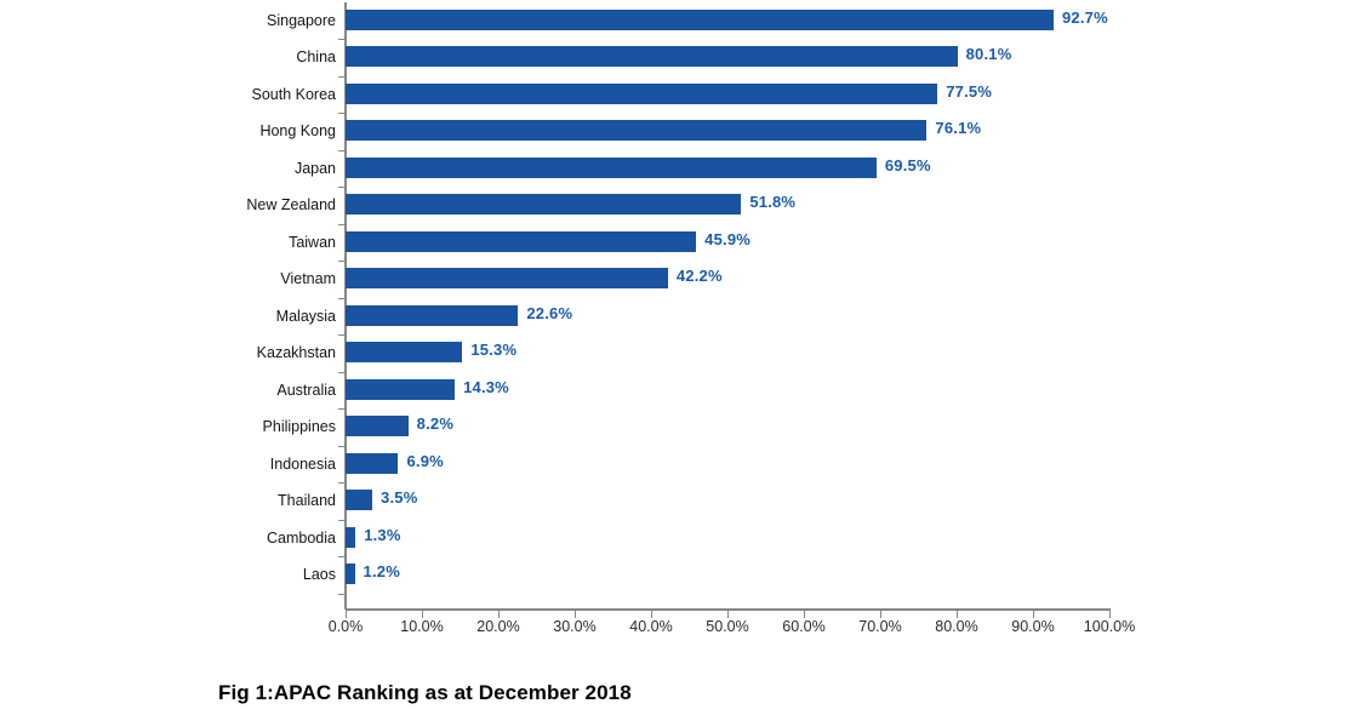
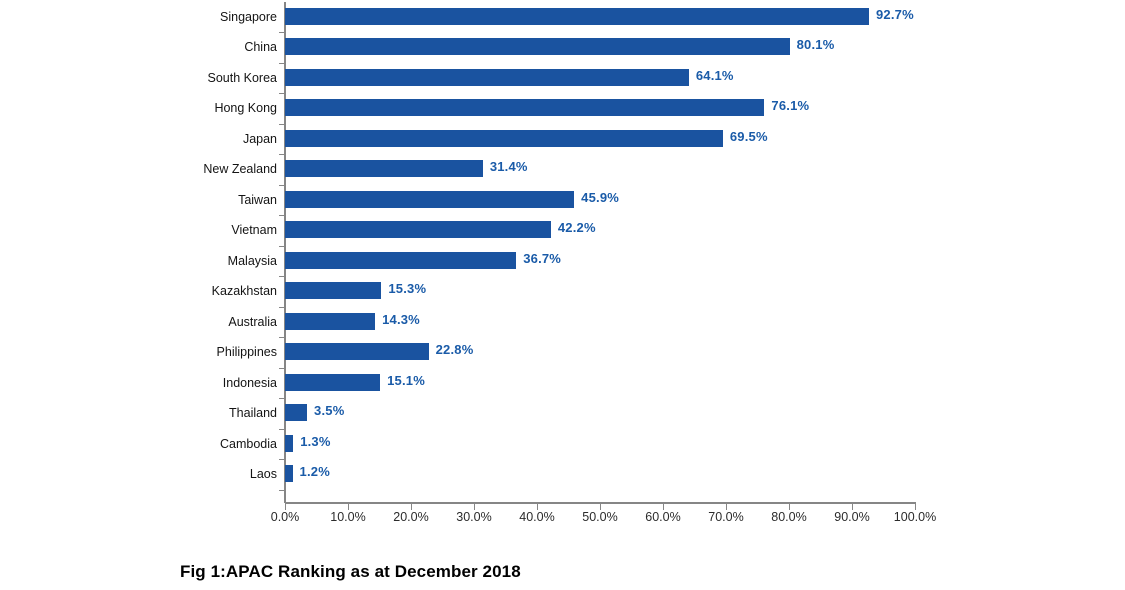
South Korea: 77.5% -> 64.1%
New Zealand: 51.8% -> 31.4%
Malaysia: 22.6% -> 36.7%
Philippines: 8.2% -> 22.8%
Indonesia: 6.9% -> 15.1%
